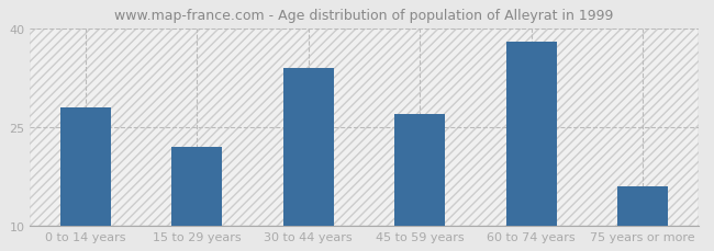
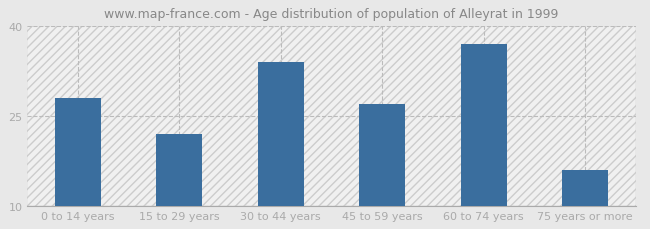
60 to 74 years: 38 -> 37
